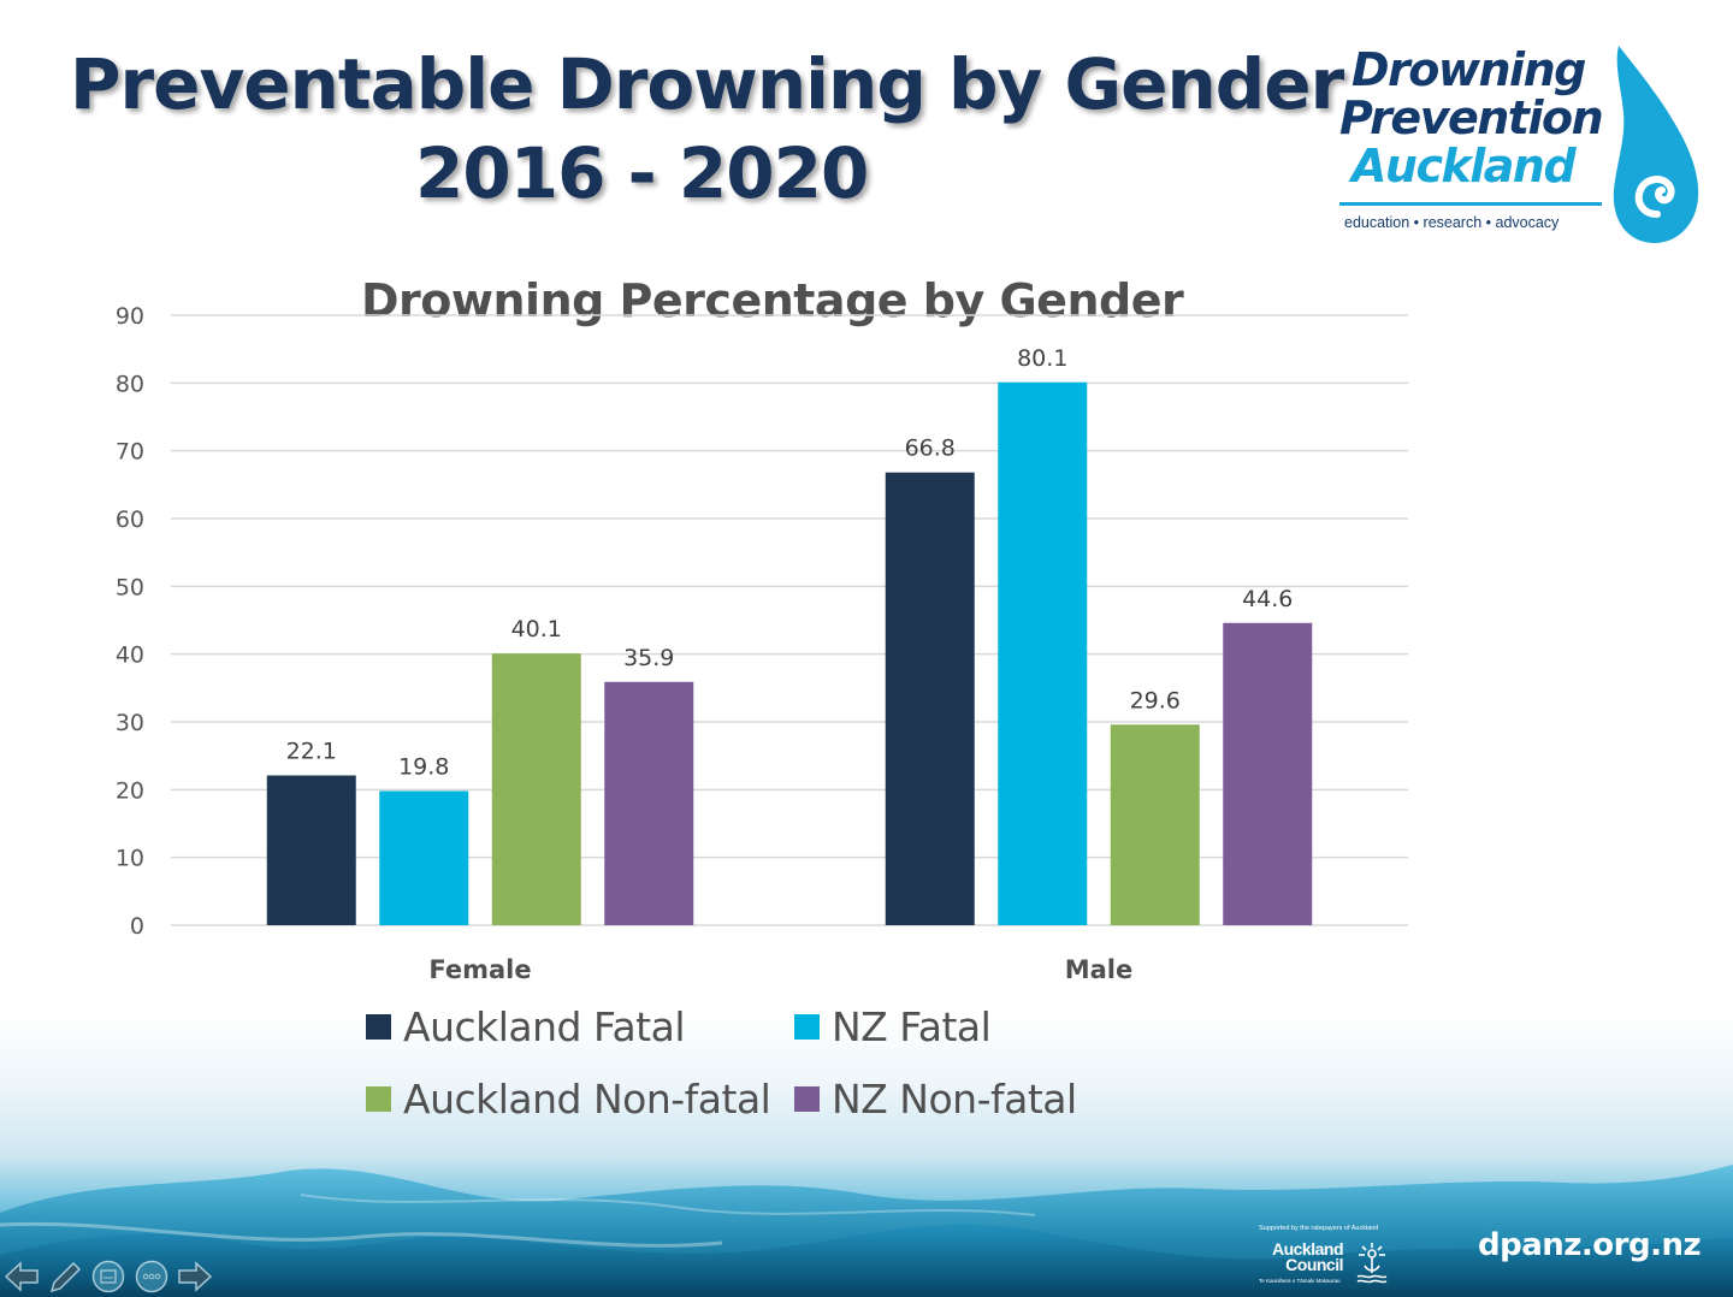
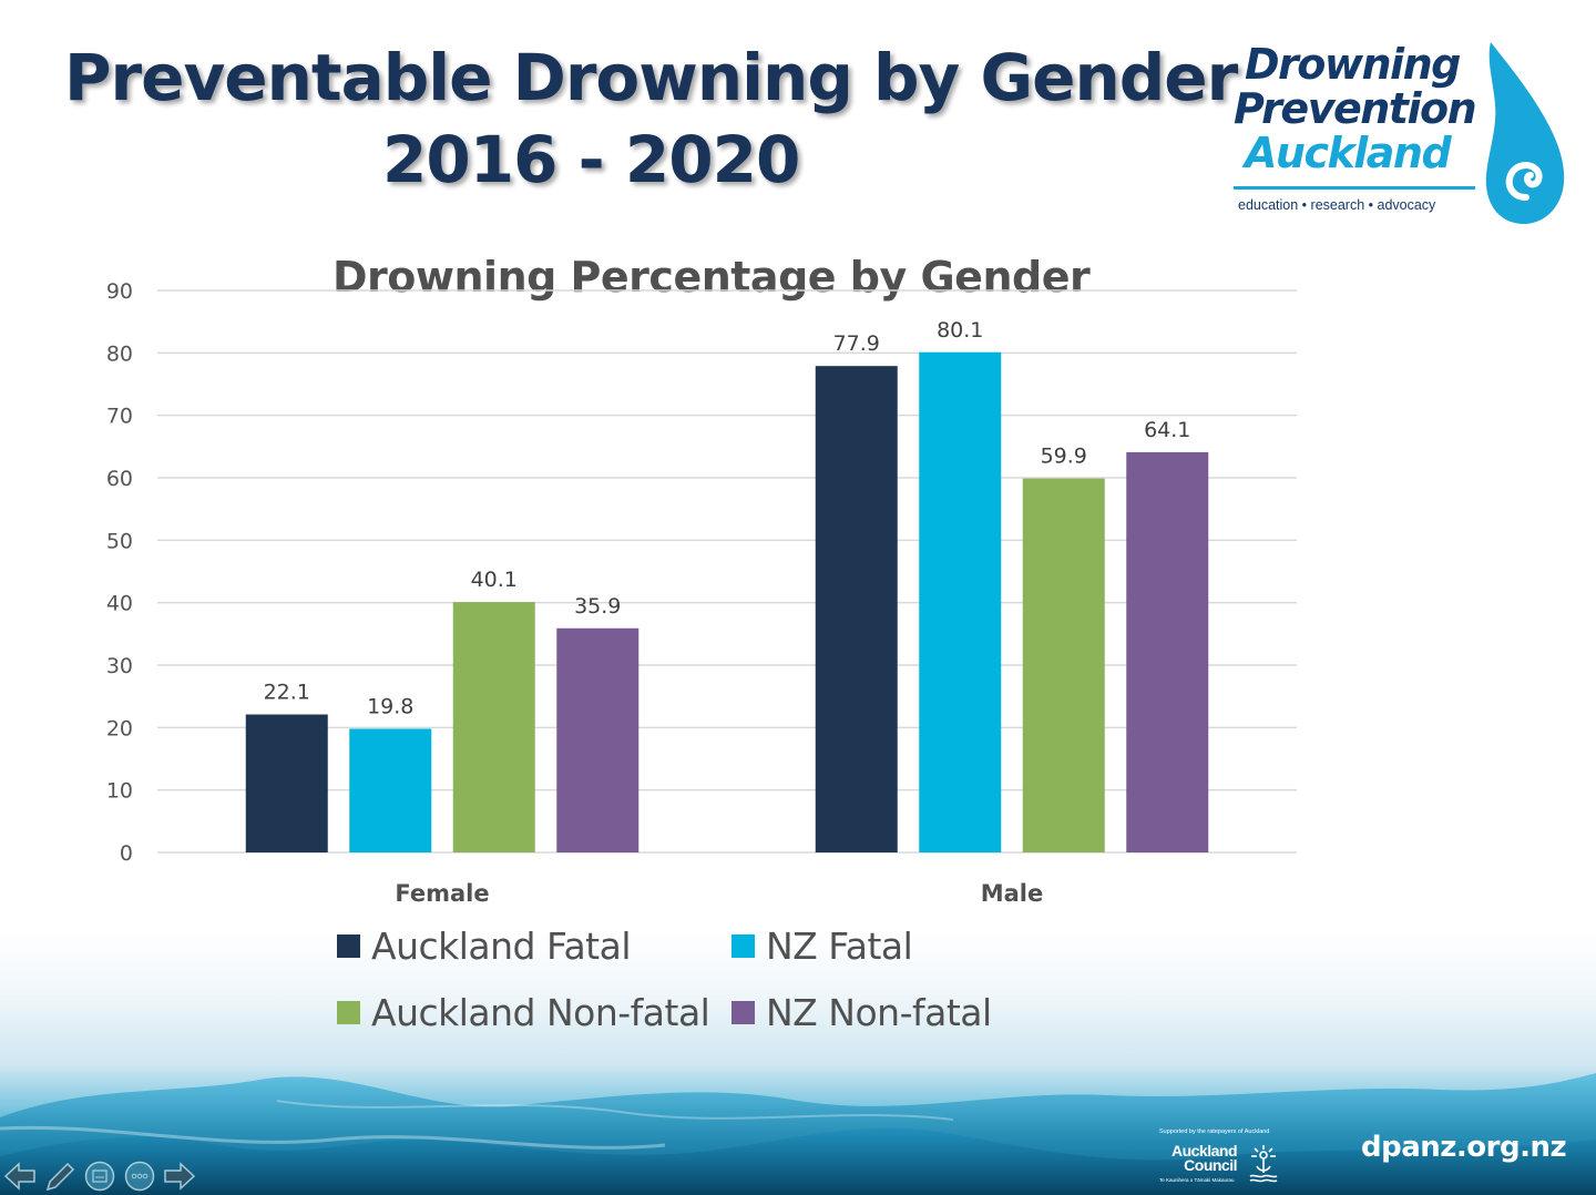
Auckland Fatal/Male: 66.8 -> 77.9
Auckland Non-fatal/Male: 29.6 -> 59.9
NZ Non-fatal/Male: 44.6 -> 64.1
